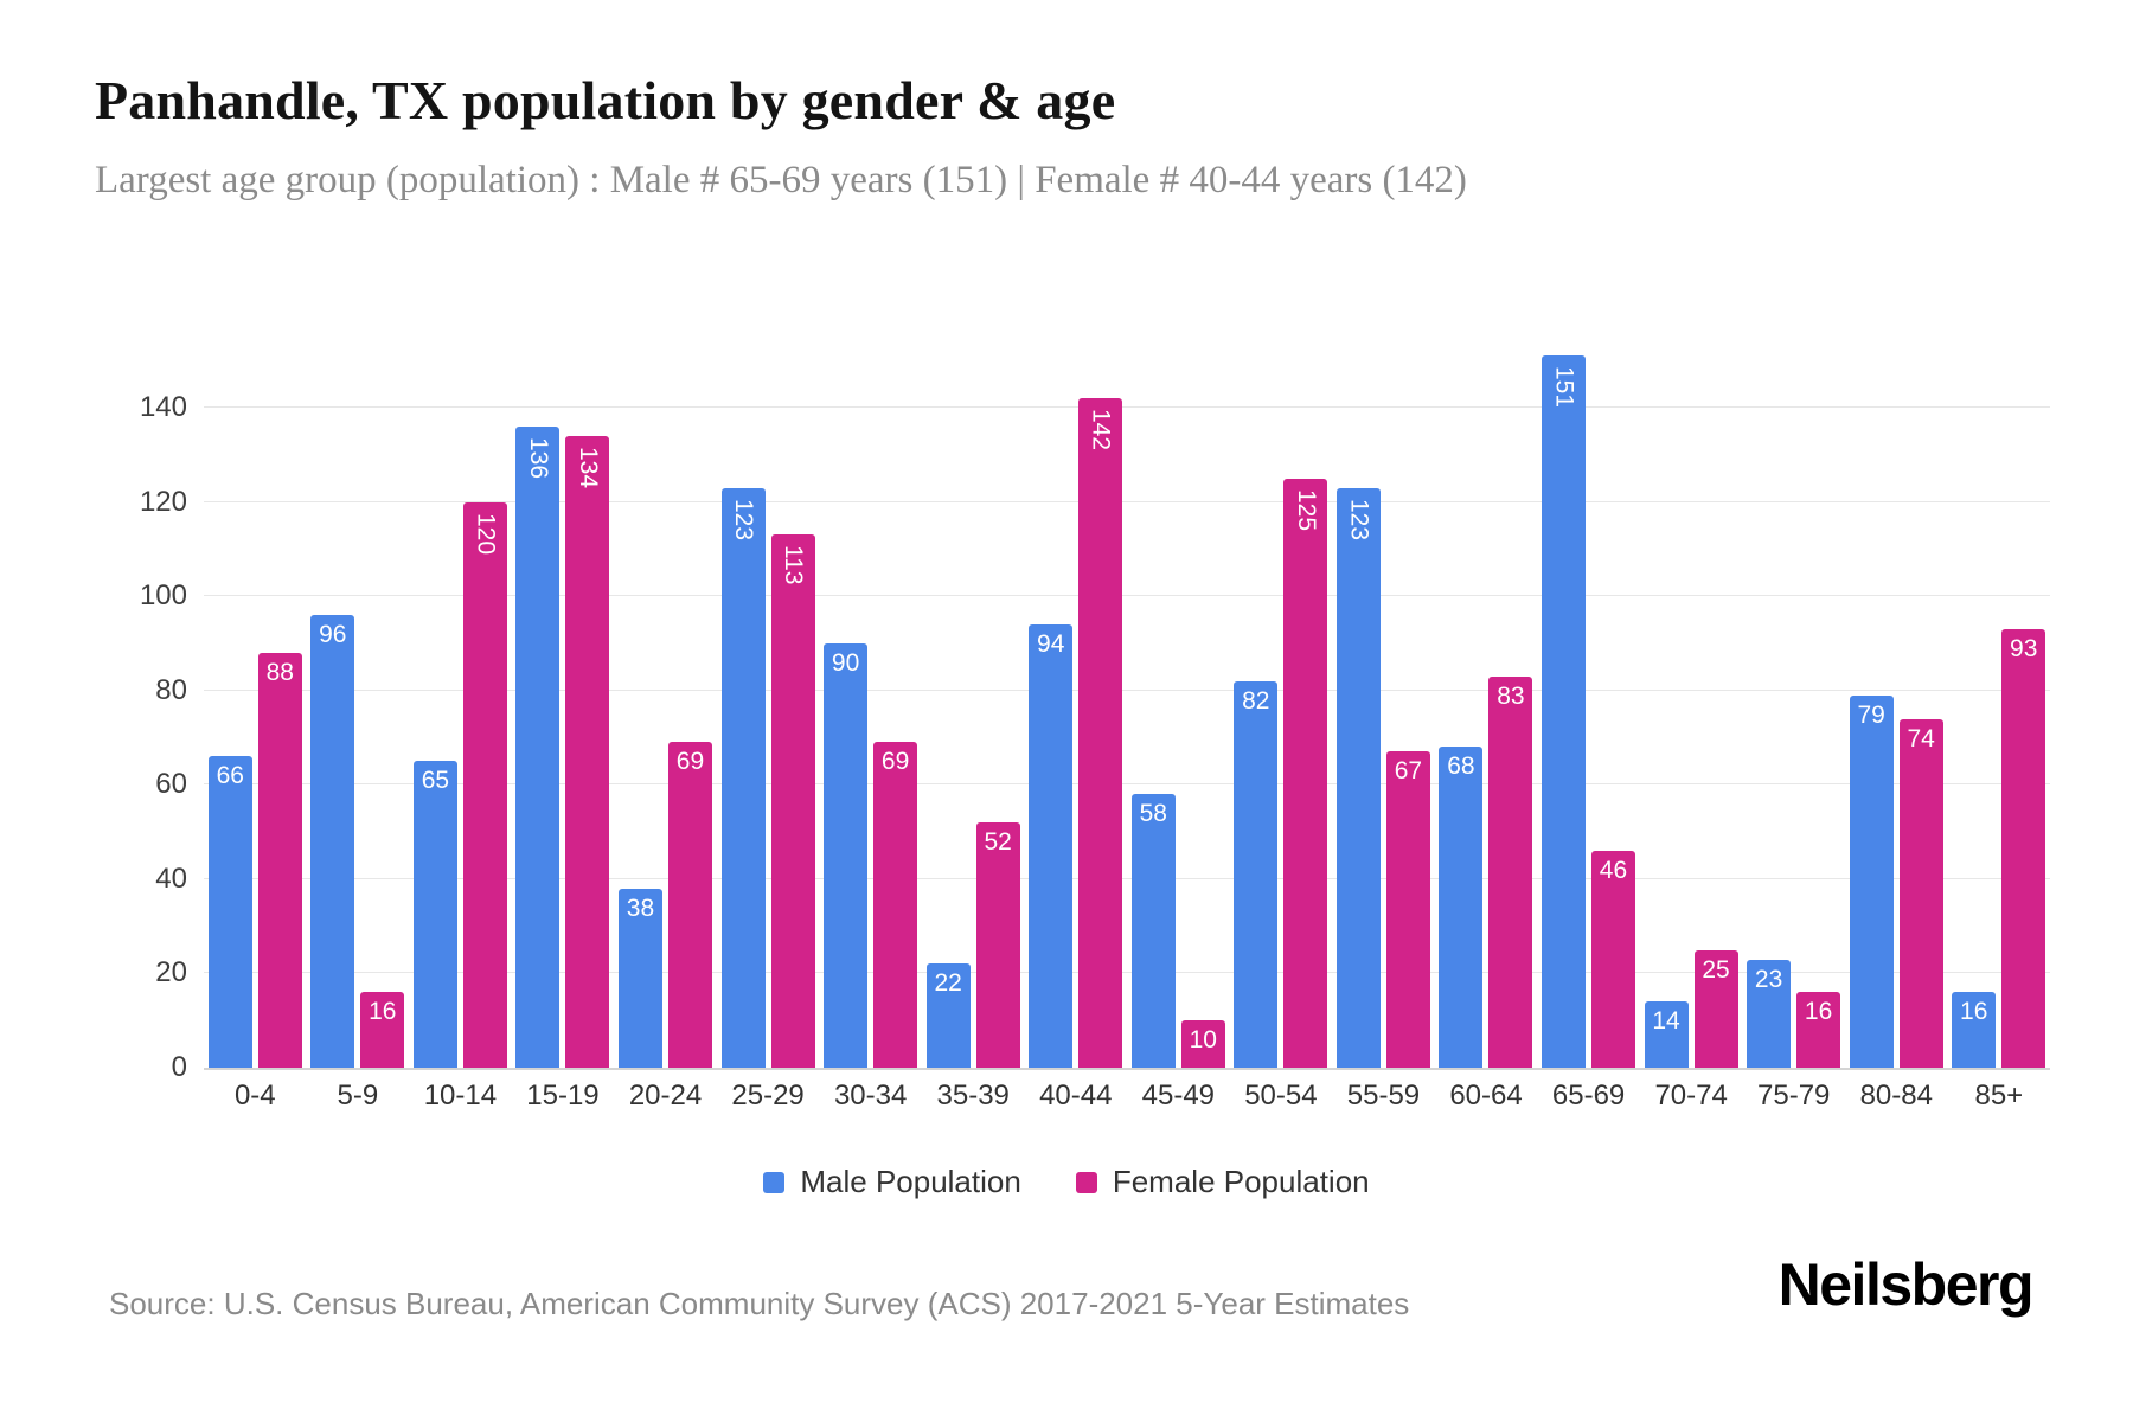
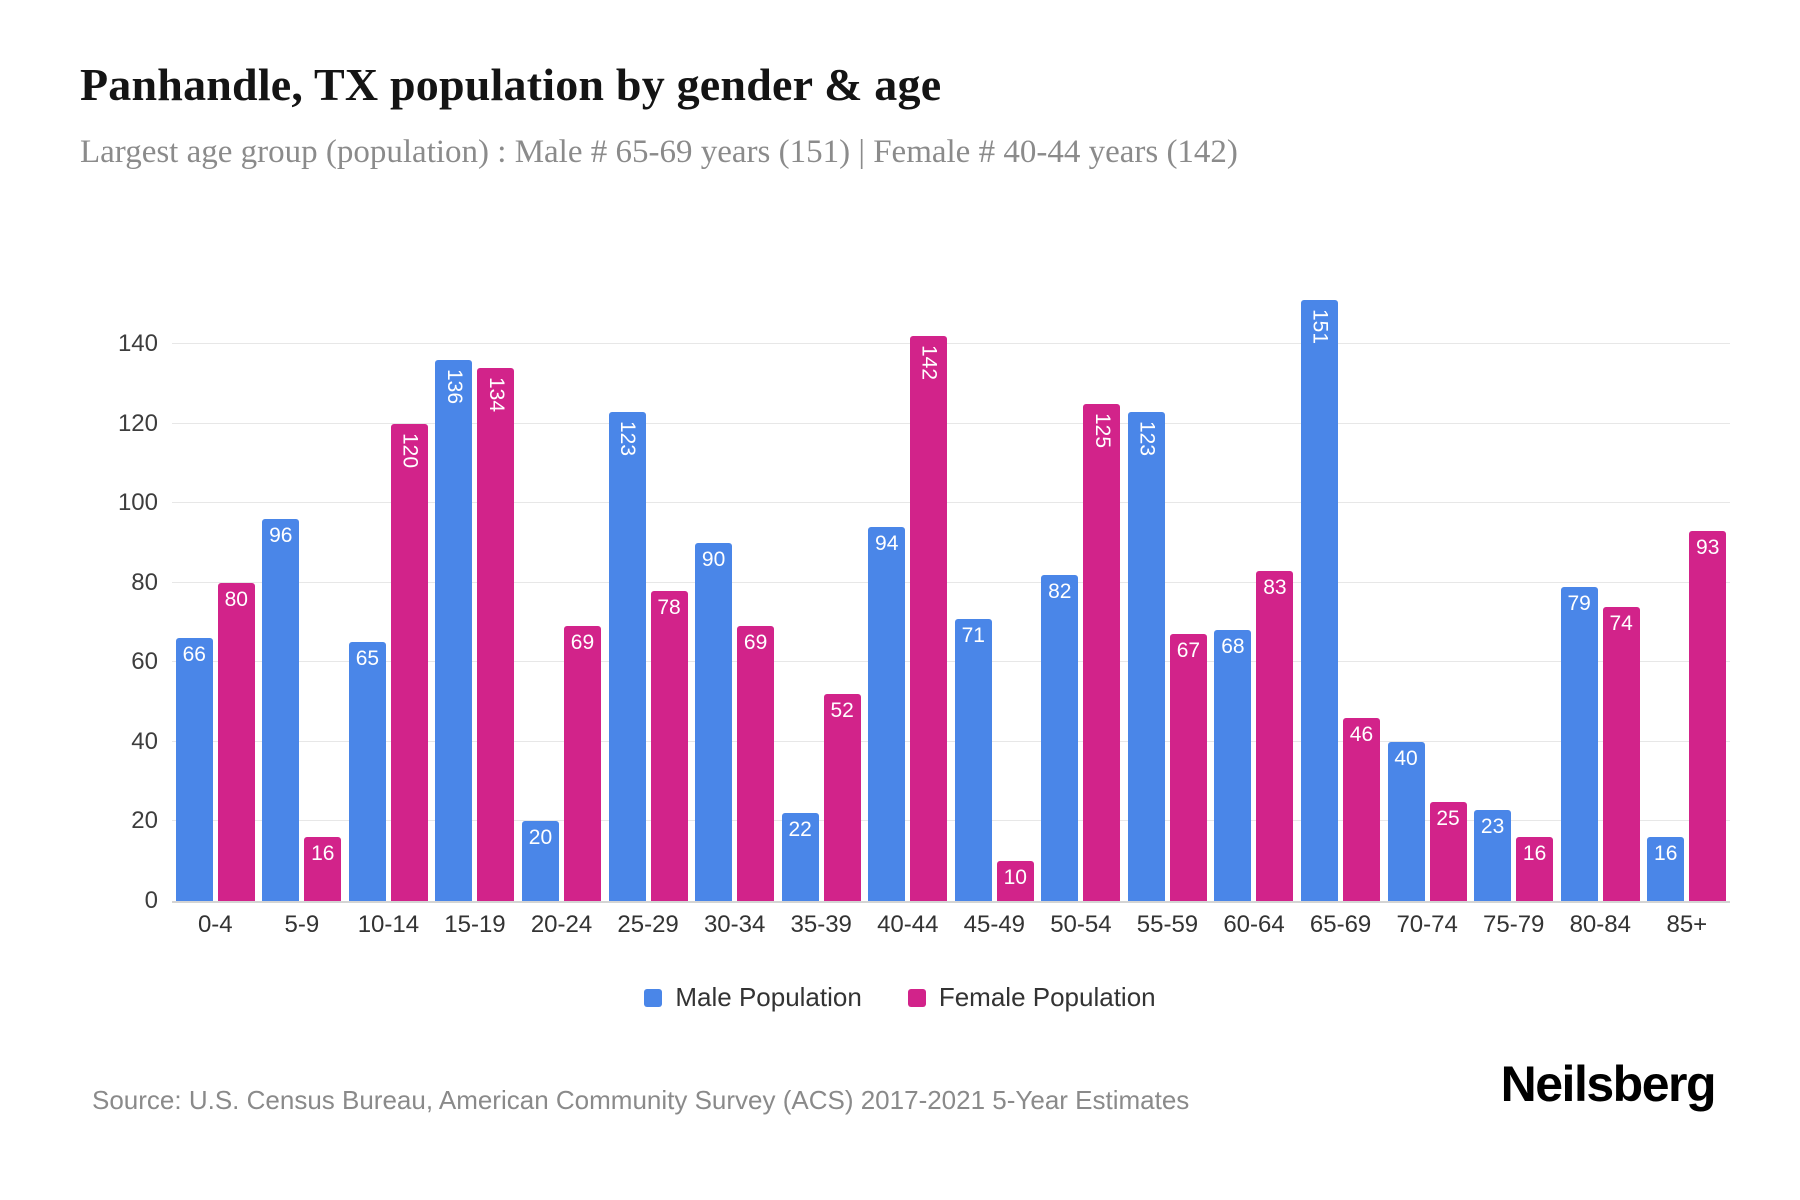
Female Population/0-4: 88 -> 80
Male Population/20-24: 38 -> 20
Female Population/25-29: 113 -> 78
Male Population/45-49: 58 -> 71
Male Population/70-74: 14 -> 40
